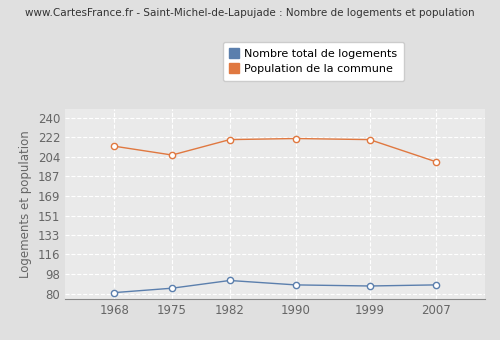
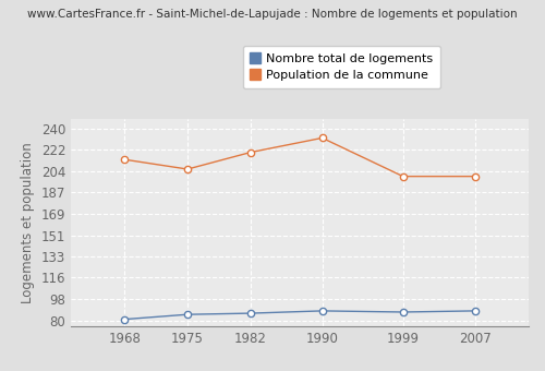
Nombre total de logements/1982: 92 -> 86
Population de la commune/1990: 221 -> 232
Population de la commune/1999: 220 -> 200
